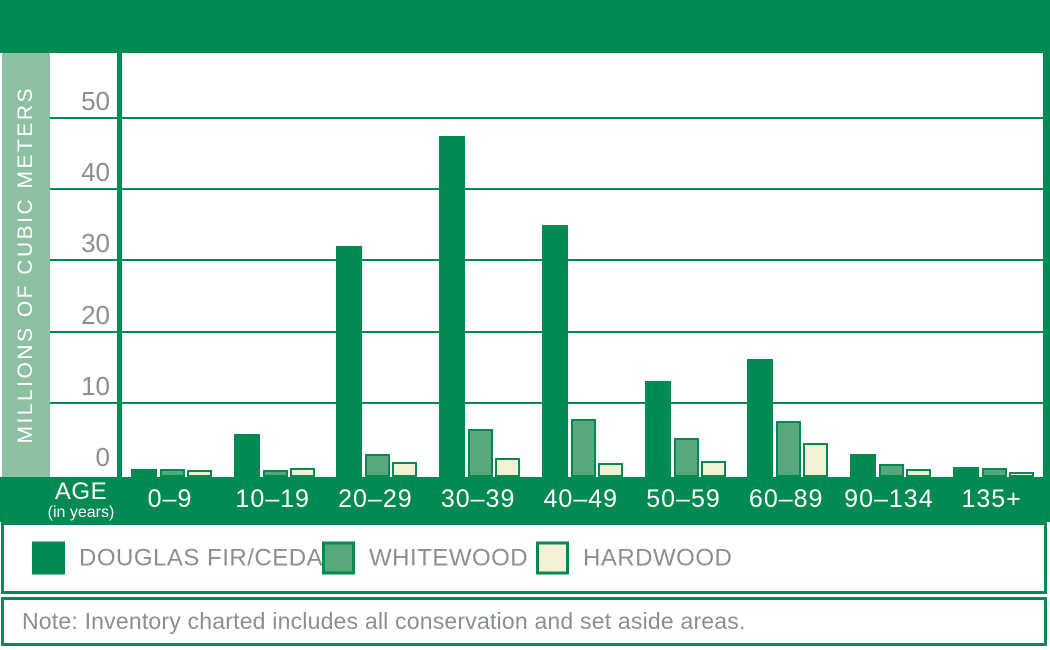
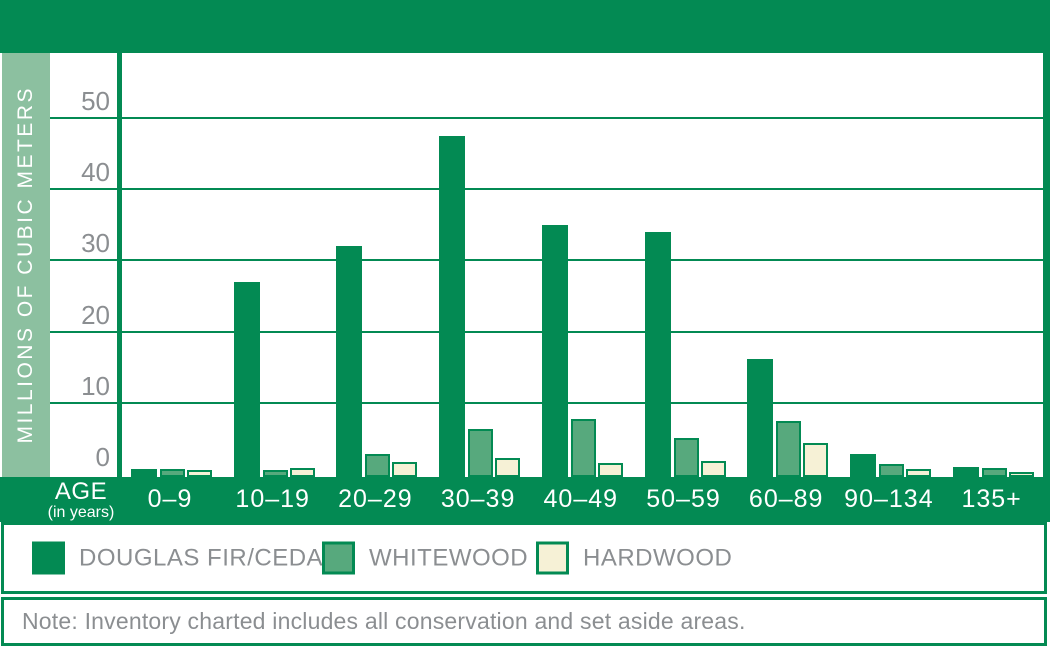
DOUGLAS FIR/CEDAR/10–19: 6 -> 27
DOUGLAS FIR/CEDAR/50–59: 13 -> 34
